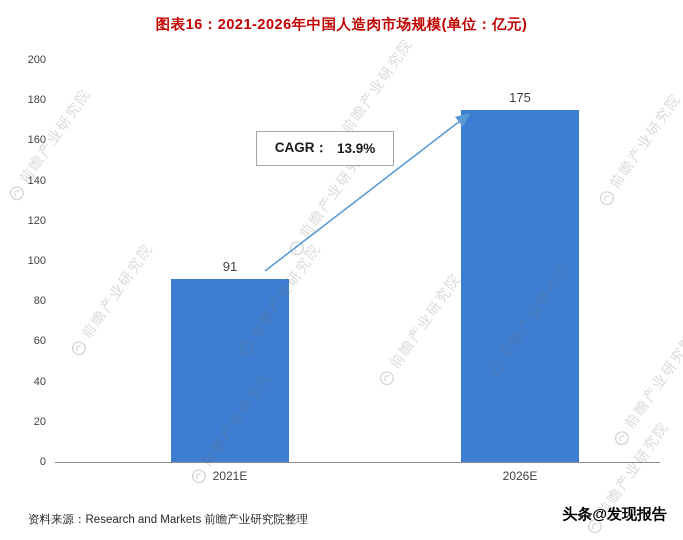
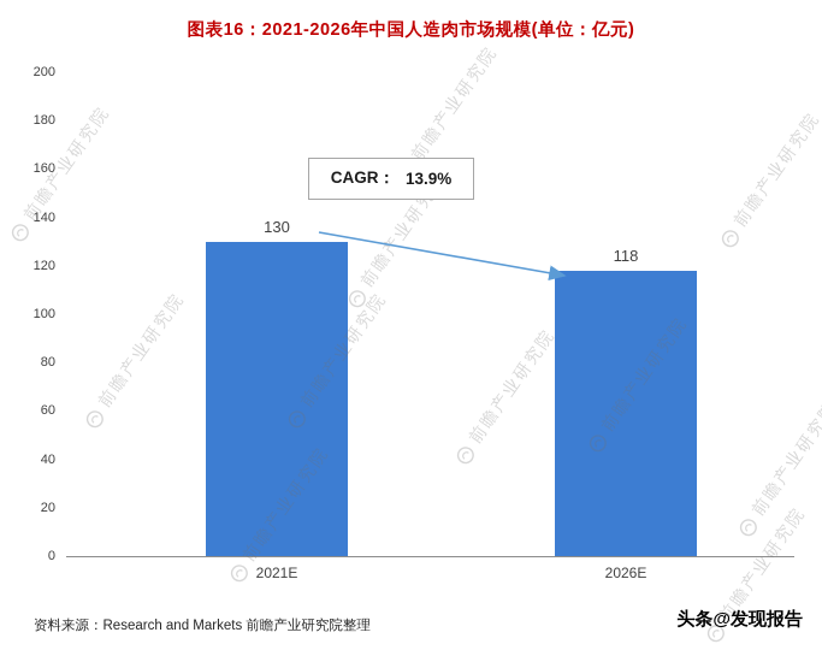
2021E: 91 -> 130
2026E: 175 -> 118
